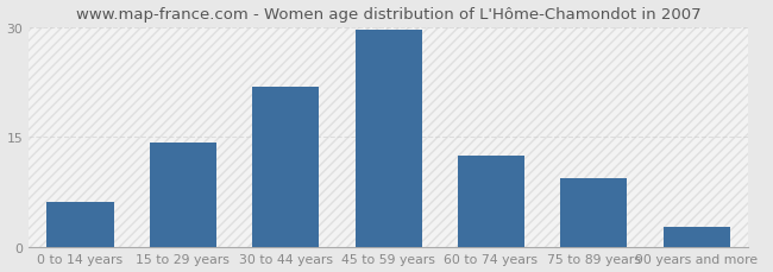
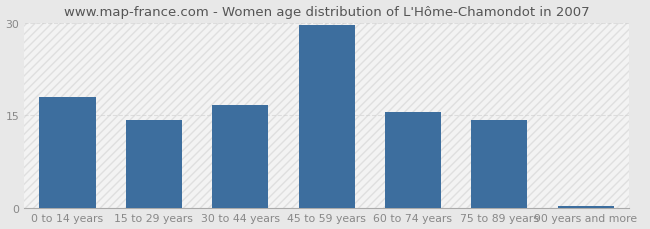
0 to 14 years: 6.2 -> 18.0
30 to 44 years: 21.8 -> 16.7
60 to 74 years: 12.4 -> 15.5
75 to 89 years: 9.4 -> 14.3
90 years and more: 2.8 -> 0.3
